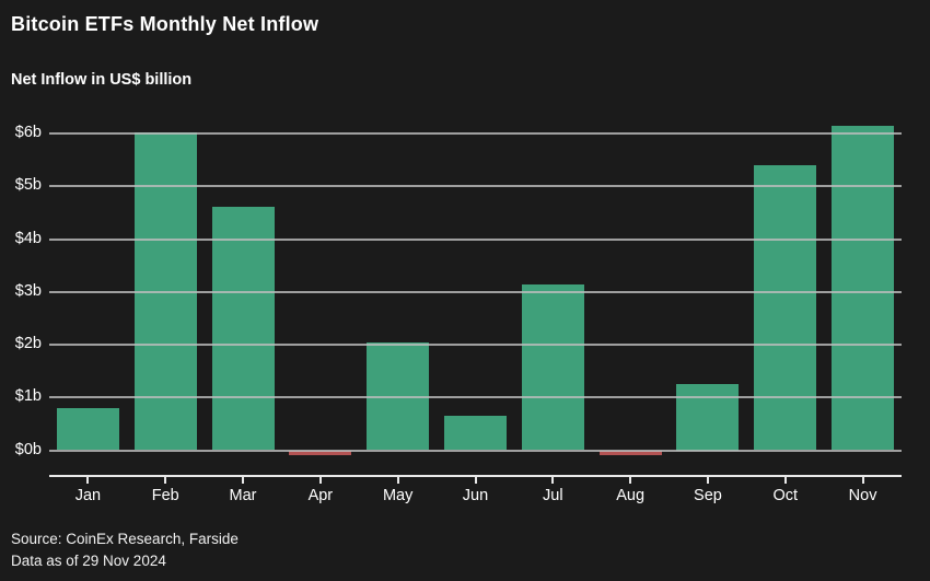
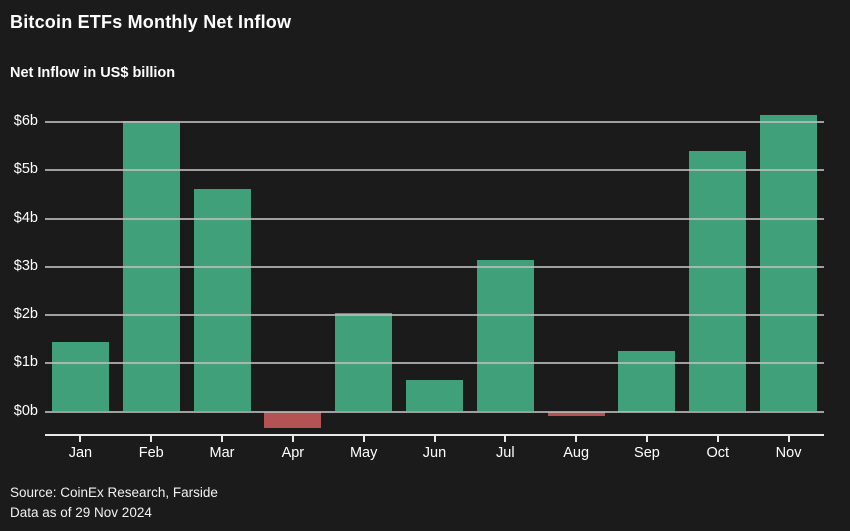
Jan: $0.8b -> $1.4b
Apr: -$0.1b -> -$0.3b
